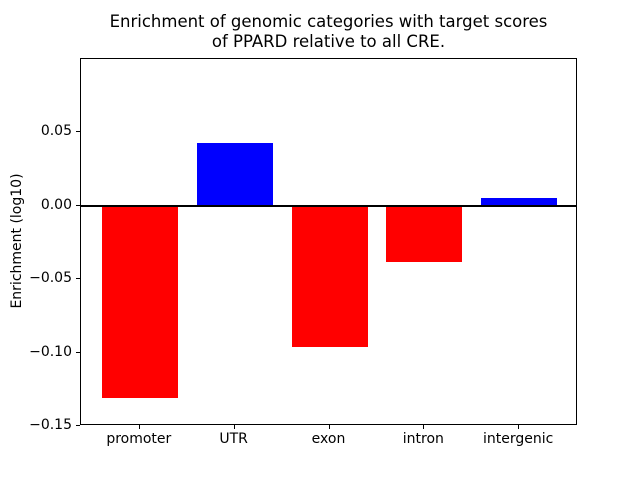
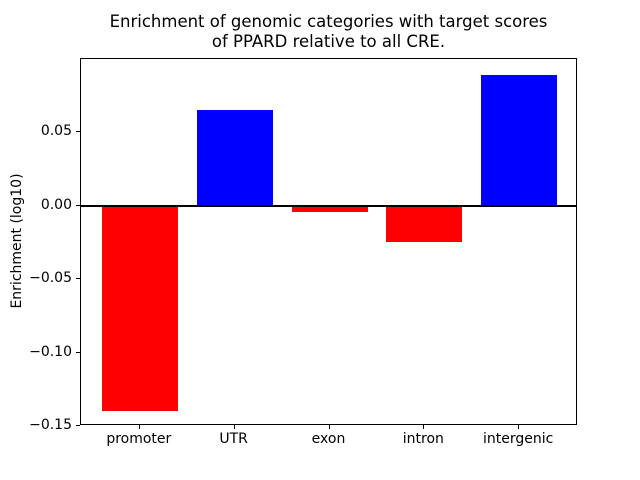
promoter: -0.131 -> -0.140
UTR: 0.043 -> 0.065
exon: -0.096 -> -0.004
intron: -0.038 -> -0.025
intergenic: 0.005 -> 0.089
